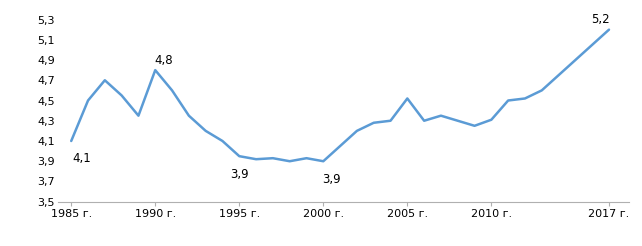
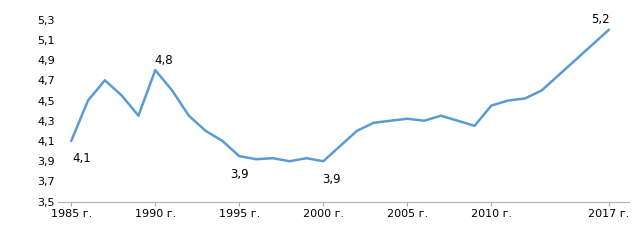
2005 г.: 4,52 -> 4,32
2010 г.: 4,31 -> 4,45
